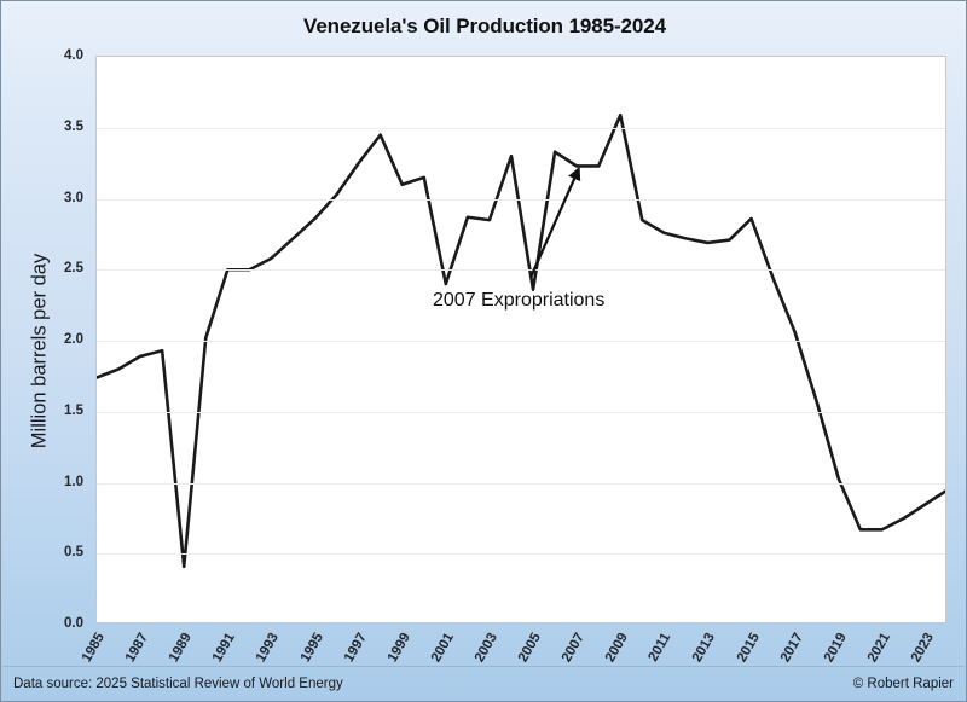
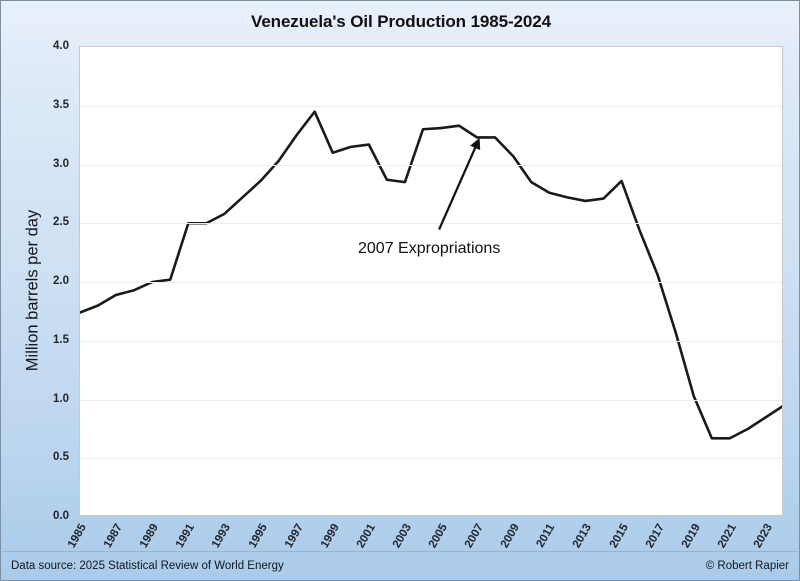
1989: 0.41 -> 2.00
2001: 2.40 -> 3.17
2005: 2.36 -> 3.31
2009: 3.59 -> 3.07
